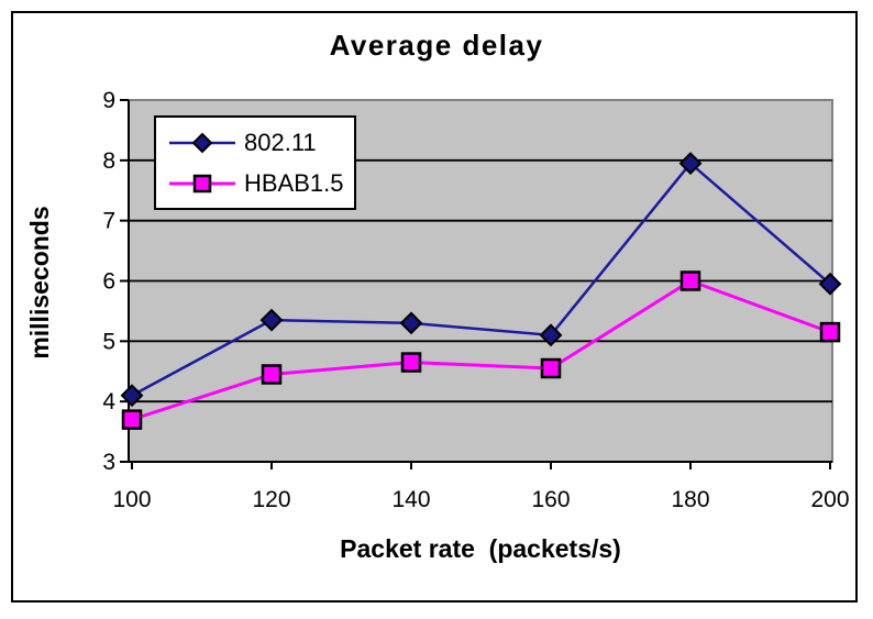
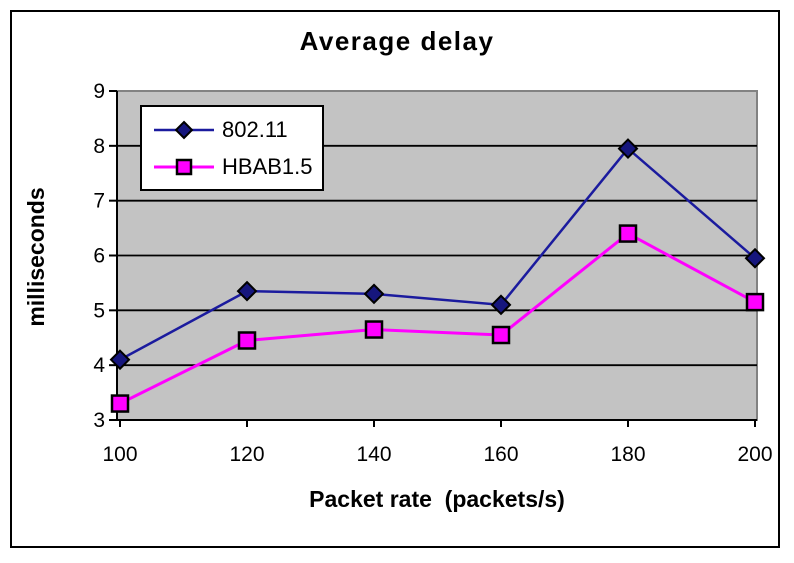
HBAB1.5/100: 3.7 -> 3.3
HBAB1.5/180: 6.0 -> 6.4
